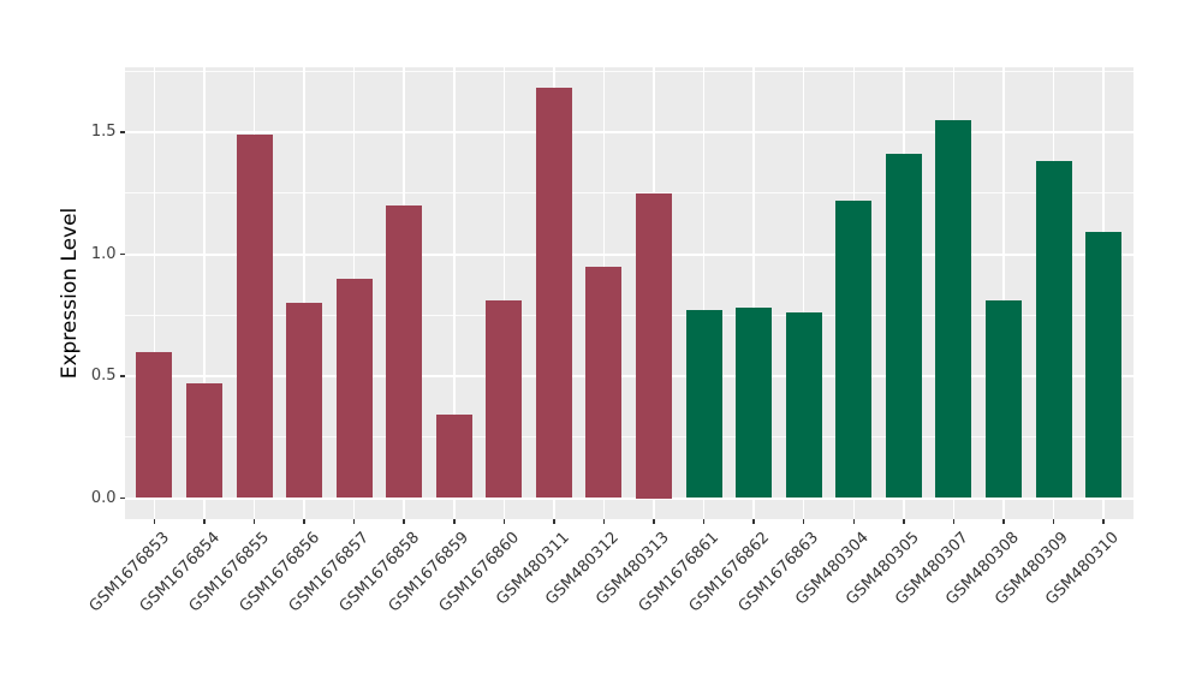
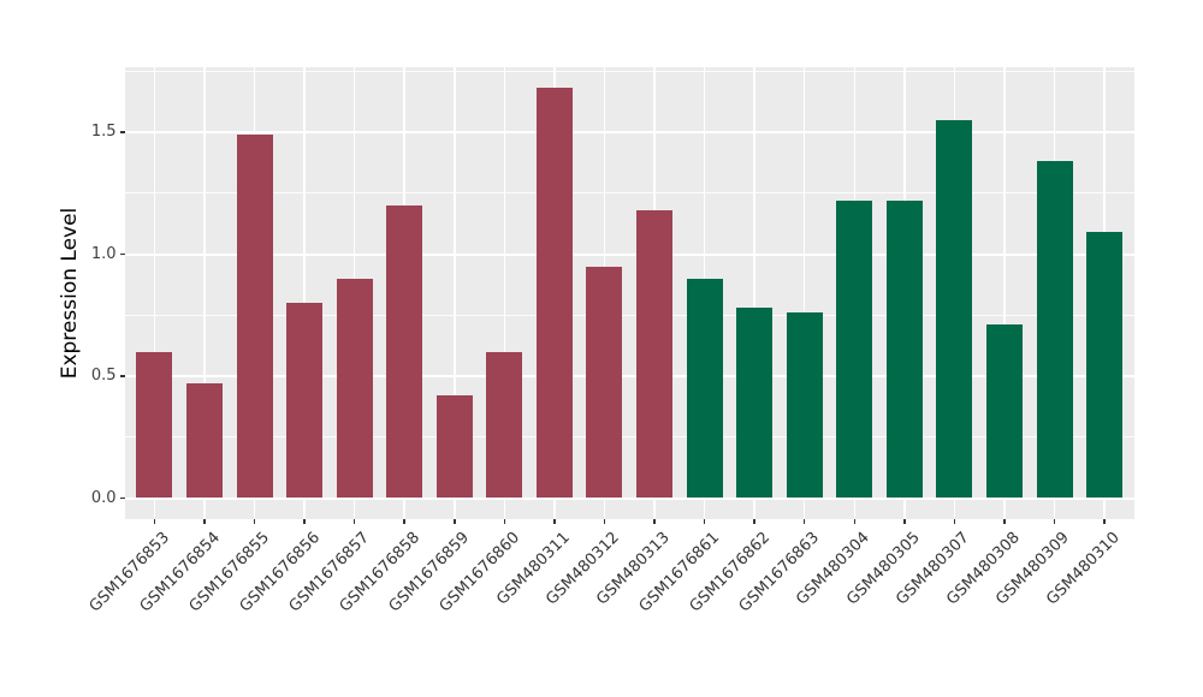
GSM1676859: 0.34 -> 0.42
GSM1676860: 0.81 -> 0.60
GSM480313: 1.25 -> 1.18
GSM1676861: 0.77 -> 0.90
GSM480305: 1.41 -> 1.22
GSM480308: 0.81 -> 0.71
